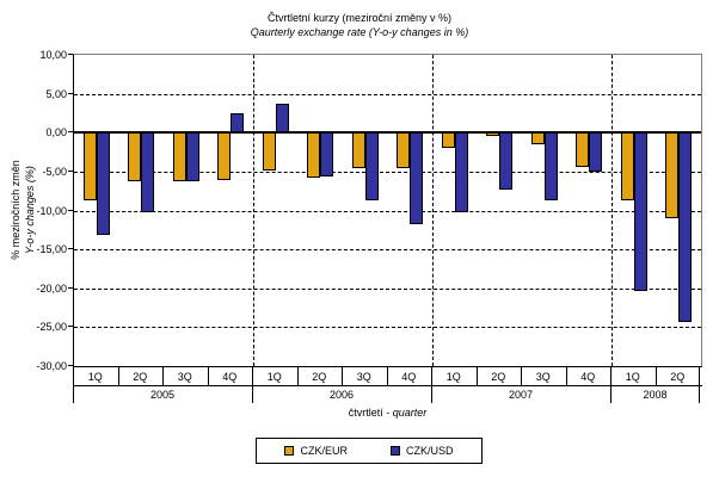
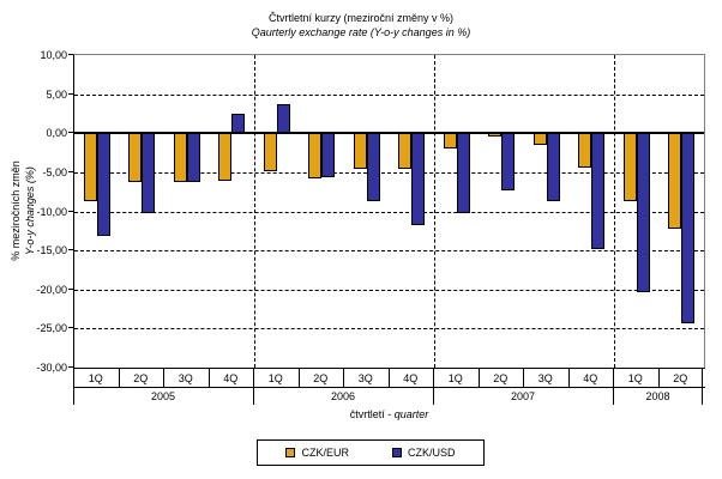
CZK/USD/4Q 2007: -5 -> -15
CZK/EUR/2Q 2008: -11 -> -12
